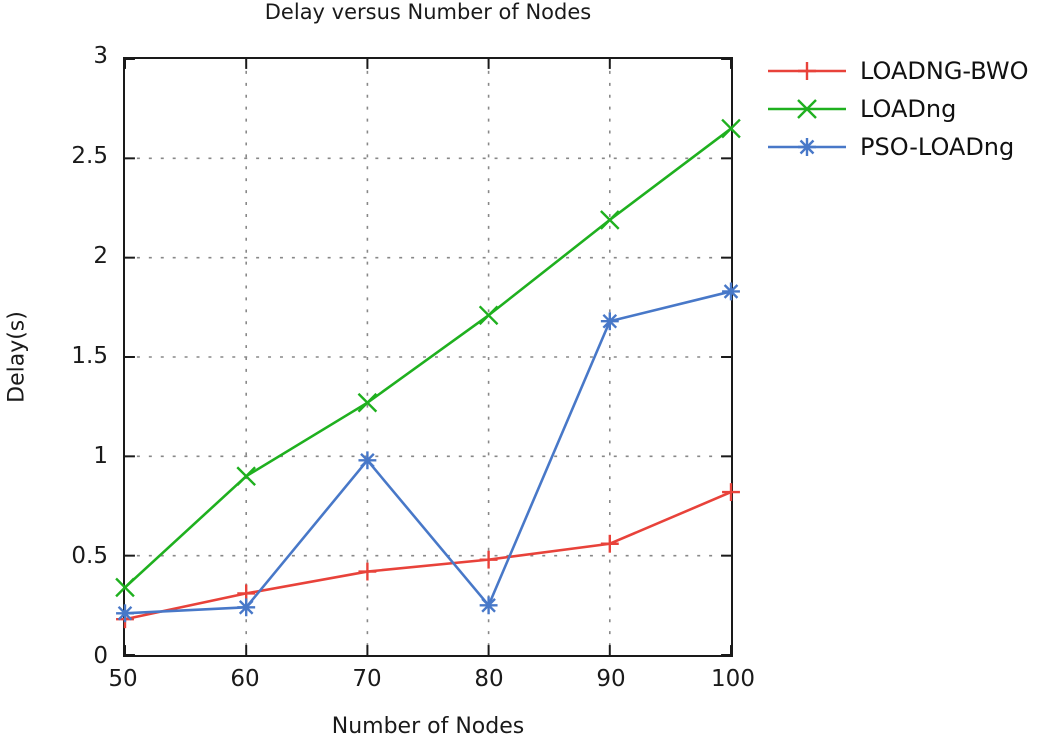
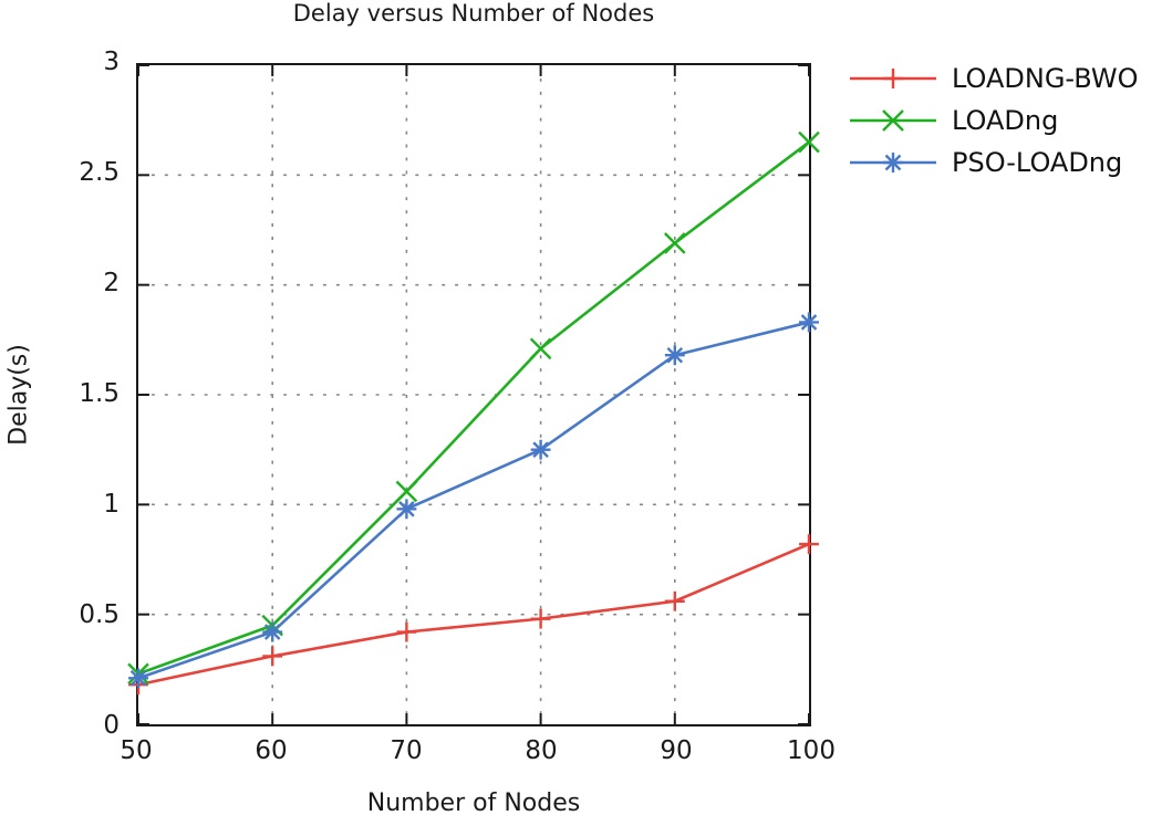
LOADng/50: 0.34 -> 0.23
LOADng/60: 0.90 -> 0.45
PSO-LOADng/60: 0.24 -> 0.42
LOADng/70: 1.27 -> 1.06
PSO-LOADng/80: 0.25 -> 1.25
